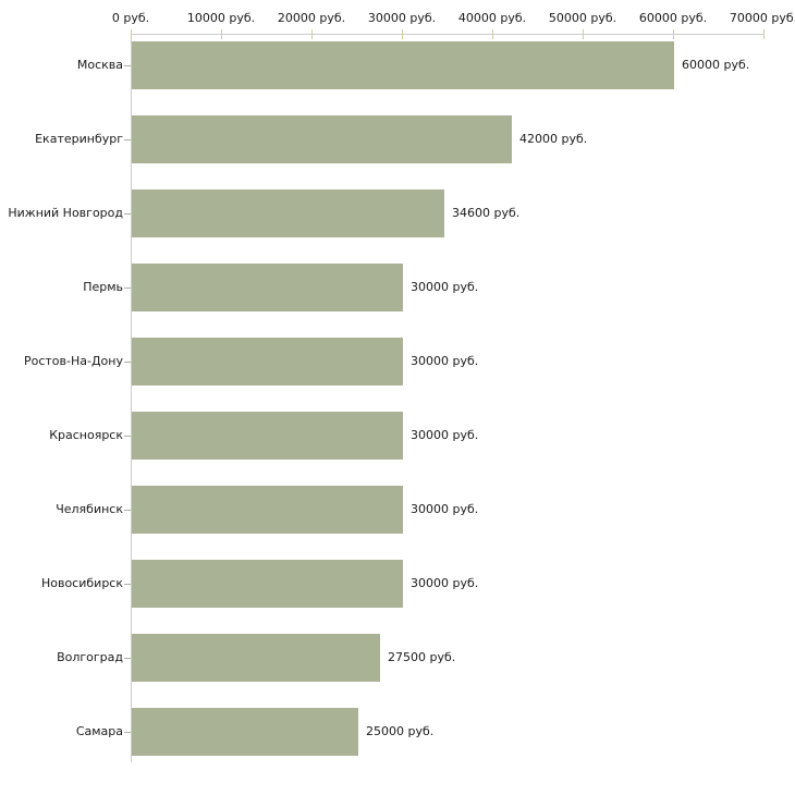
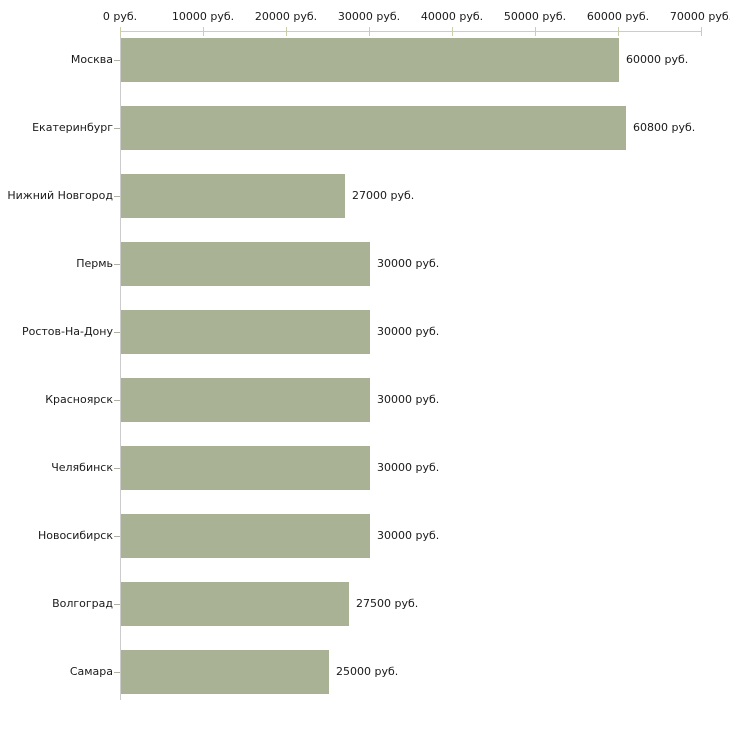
Екатеринбург: 42000 -> 60800
Нижний Новгород: 34600 -> 27000
